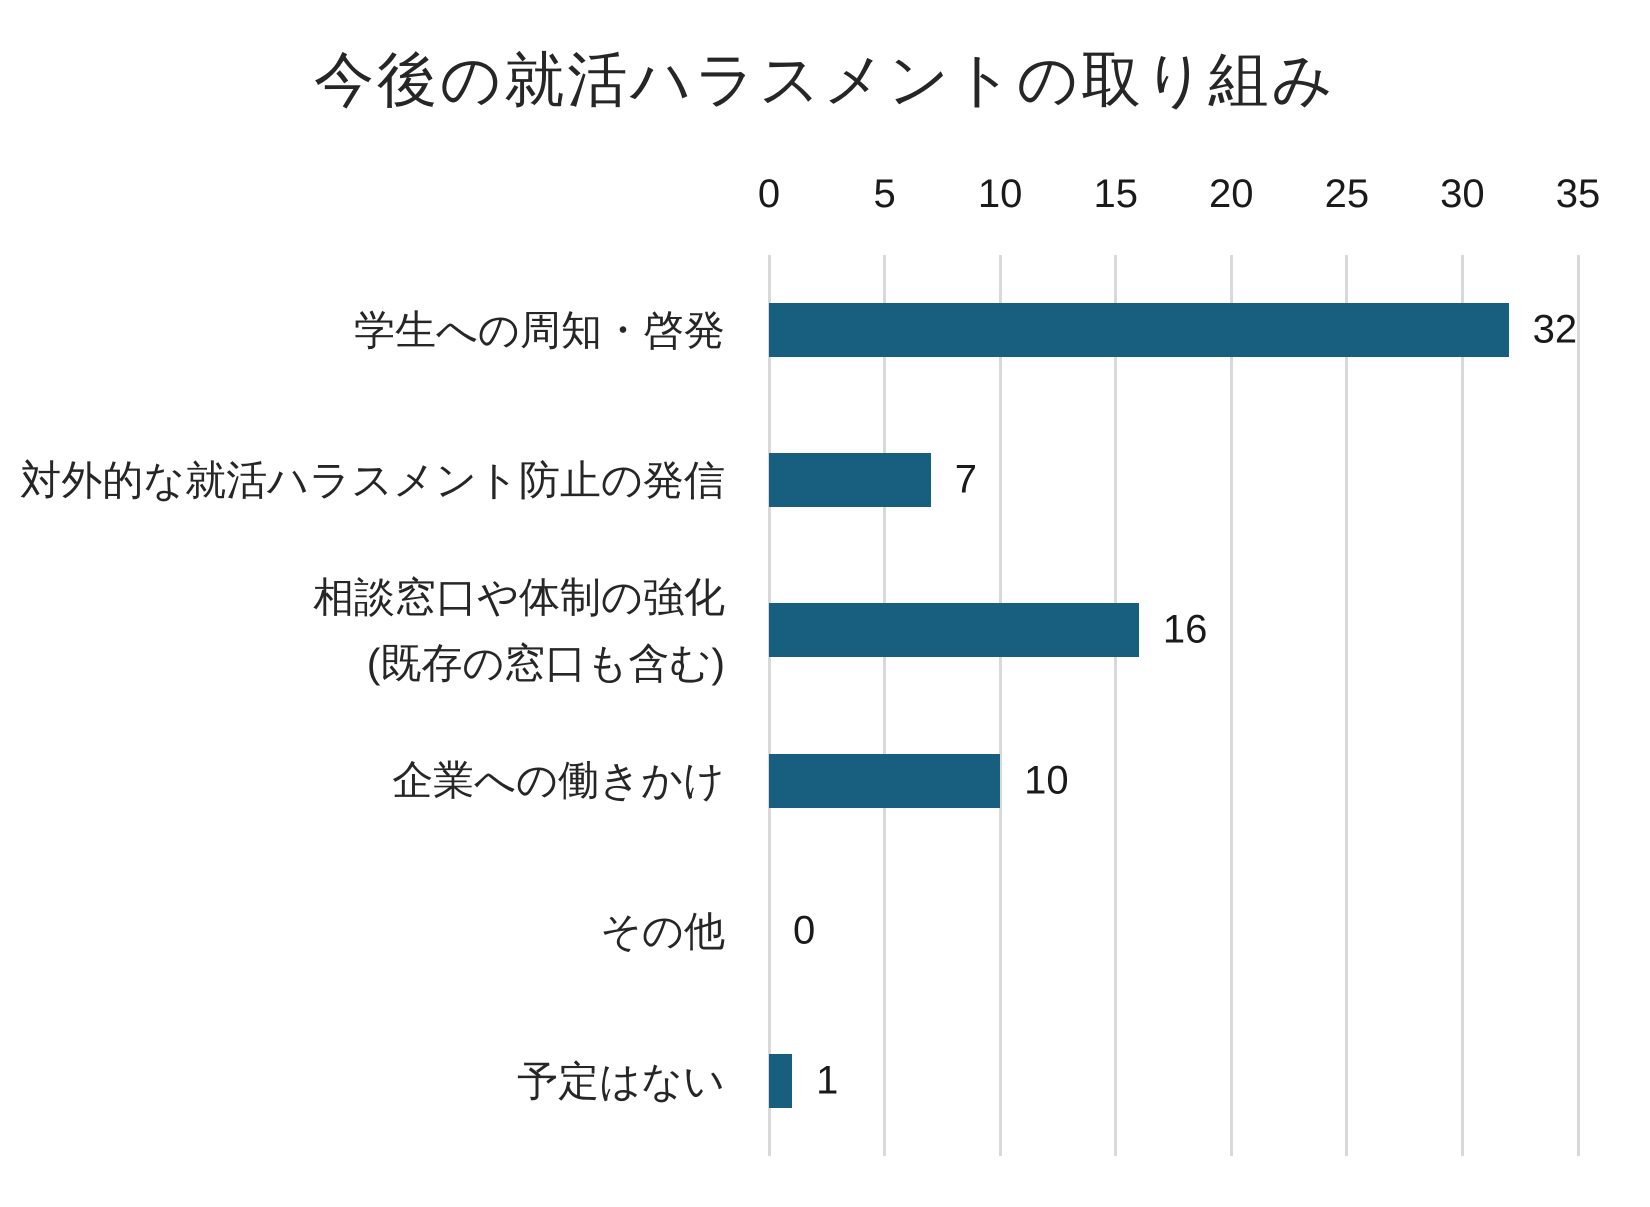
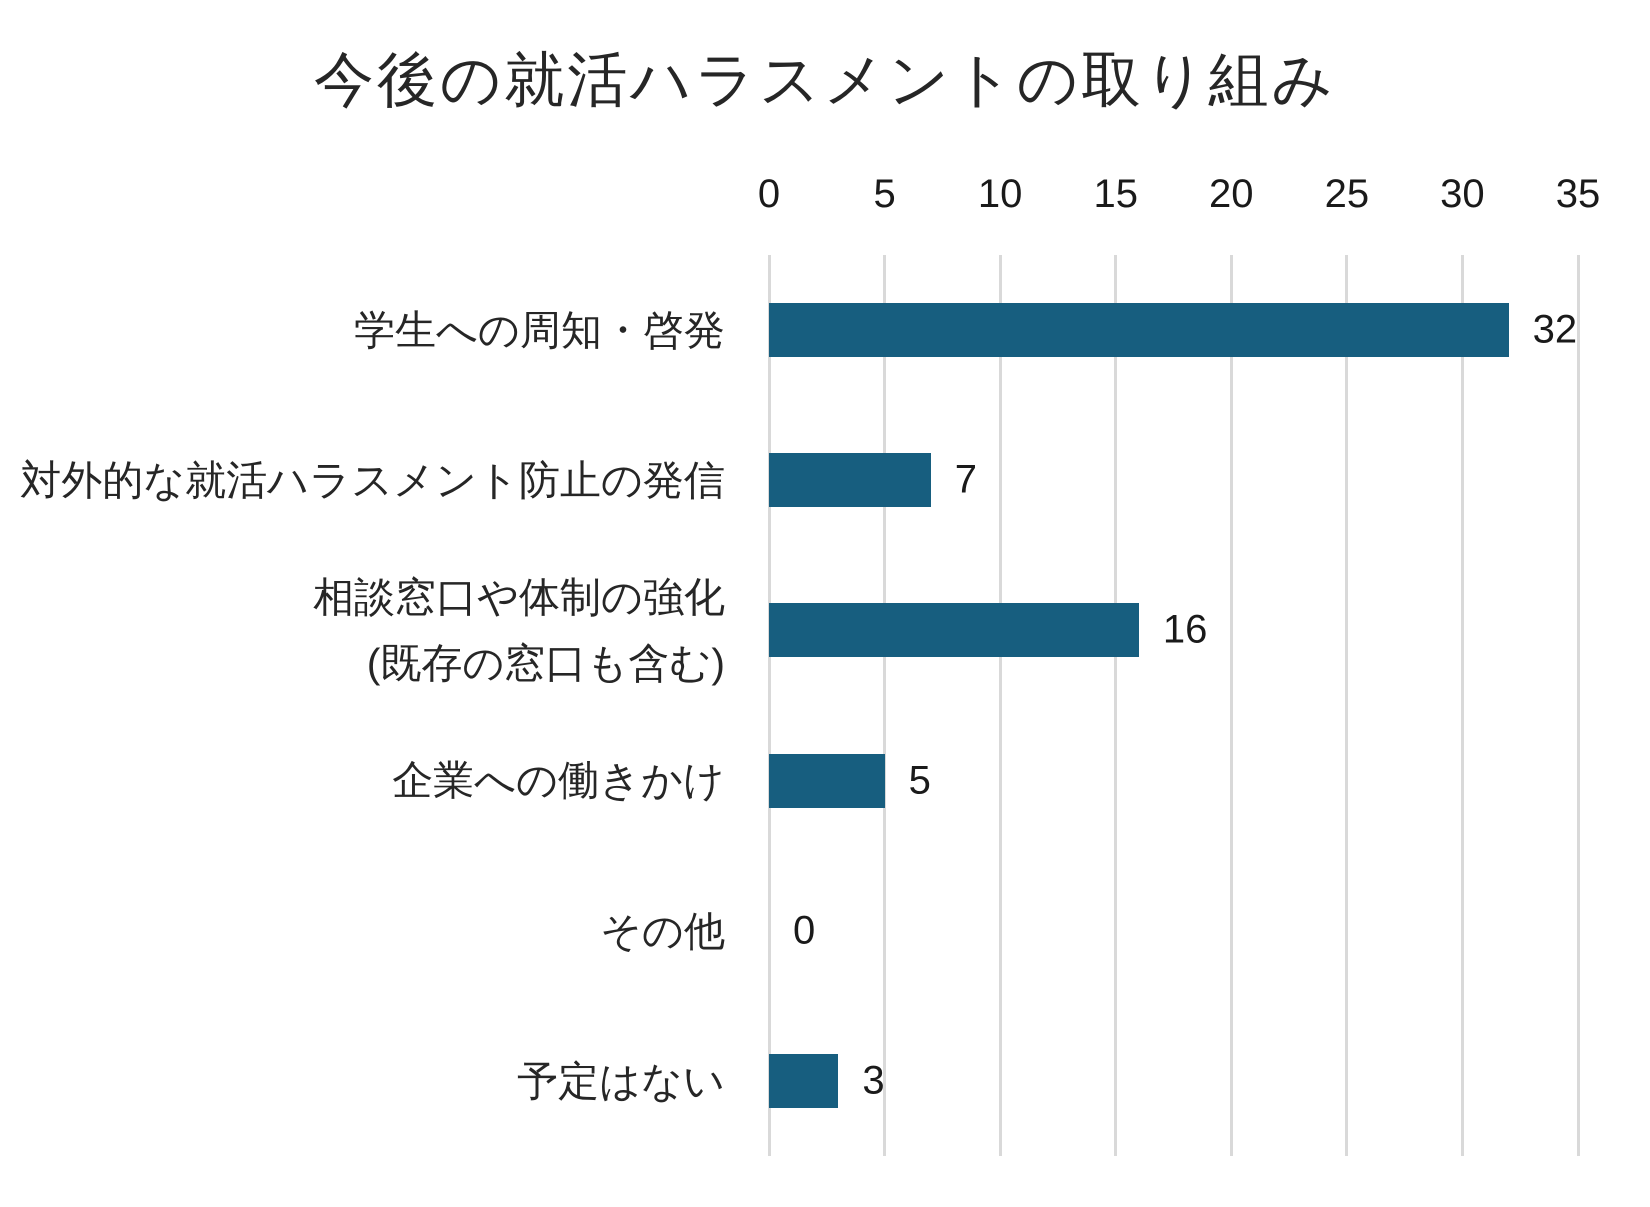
企業への働きかけ: 10 -> 5
予定はない: 1 -> 3
